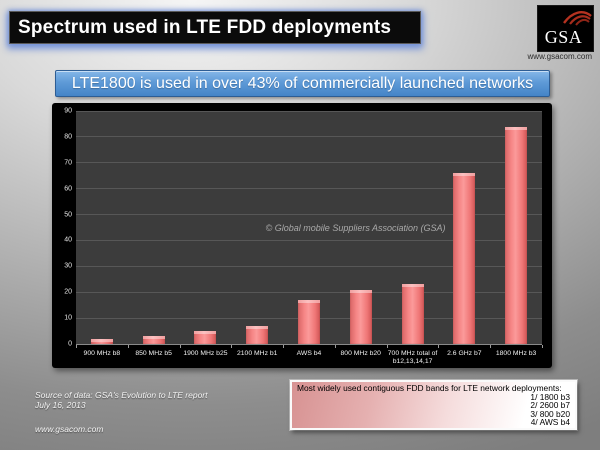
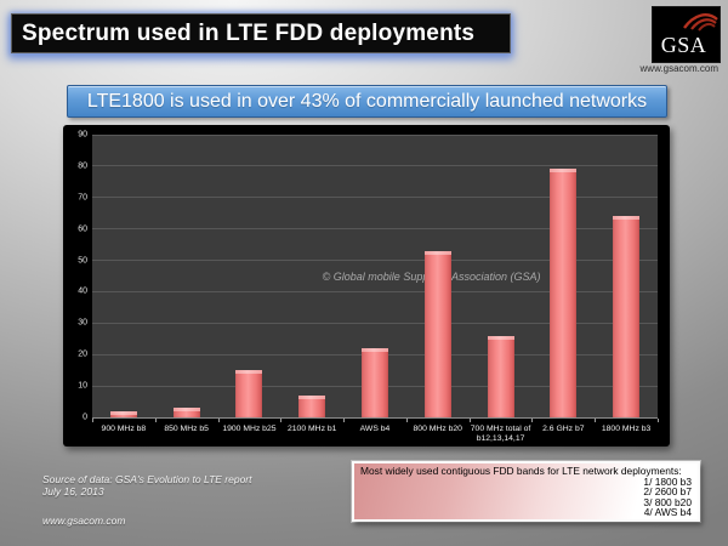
1900 MHz b25: 5 -> 15
AWS b4: 17 -> 22
800 MHz b20: 21 -> 53
700 MHz total of b12,13,14,17: 23 -> 26
2.6 GHz b7: 66 -> 79
1800 MHz b3: 84 -> 64
